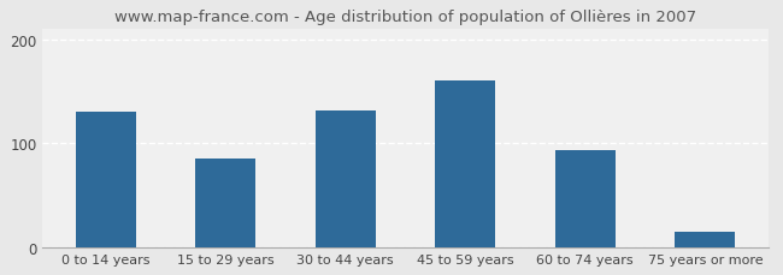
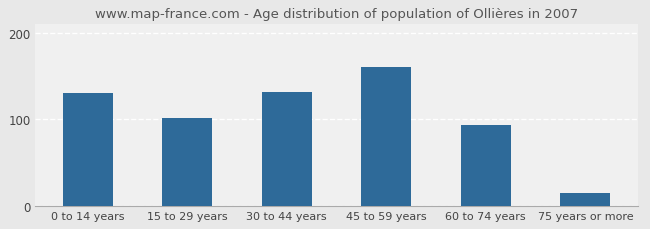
15 to 29 years: 85 -> 102
